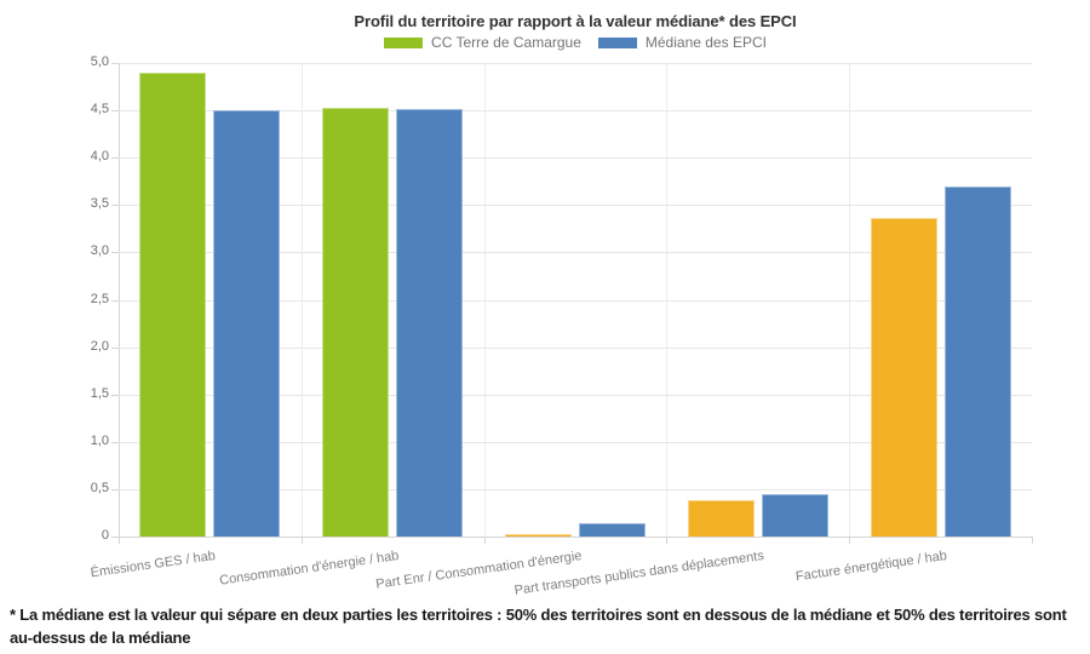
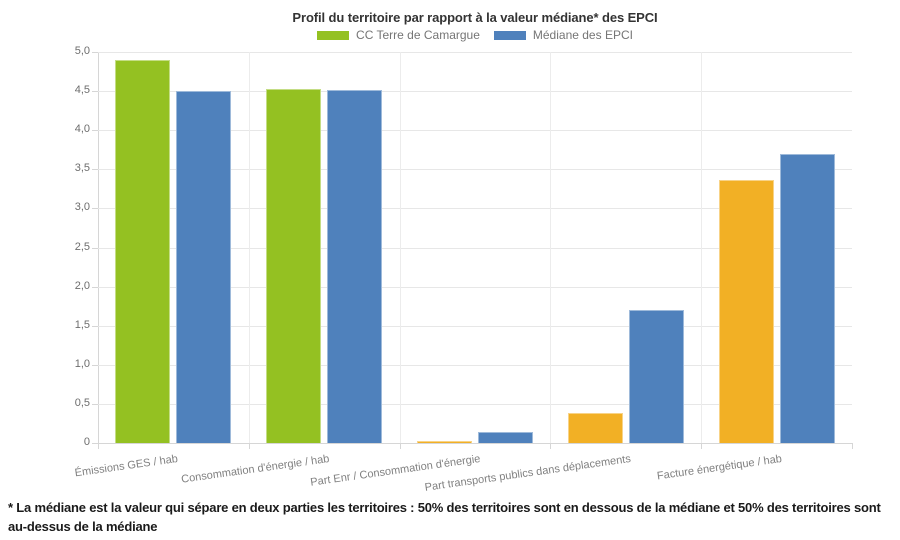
Médiane des EPCI/Part transports publics dans déplacements: 0,5 -> 1,7
